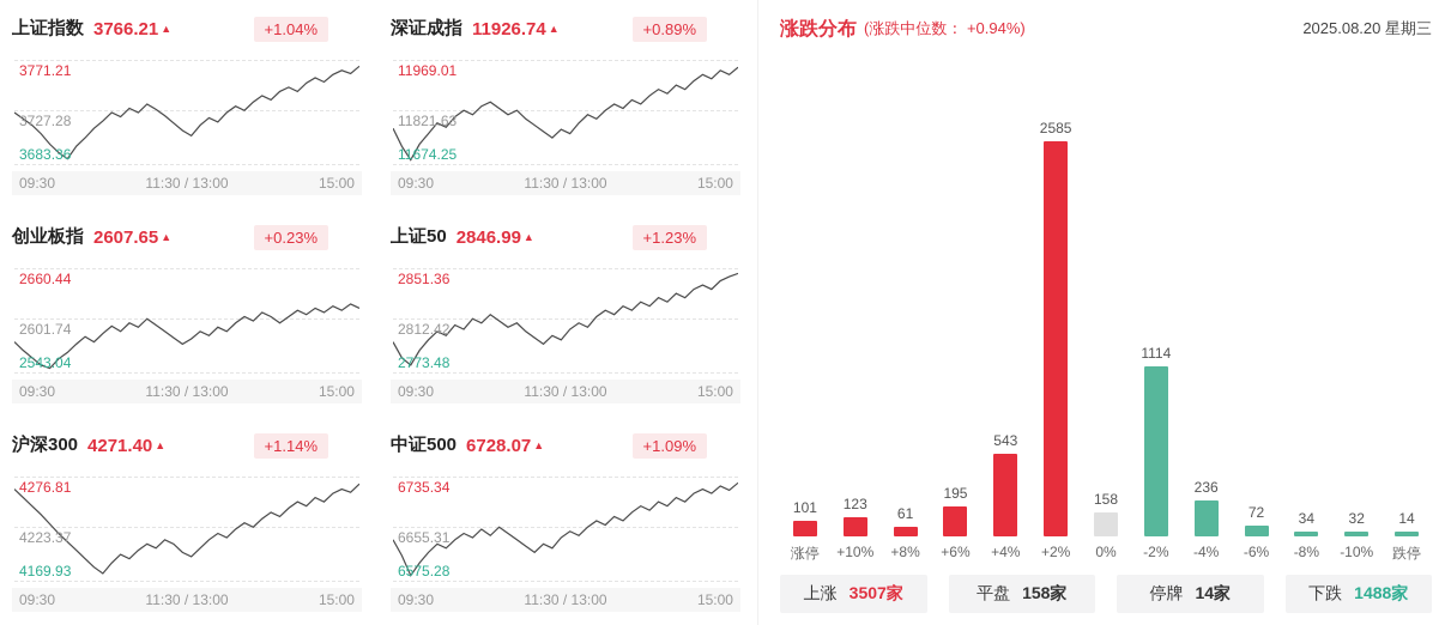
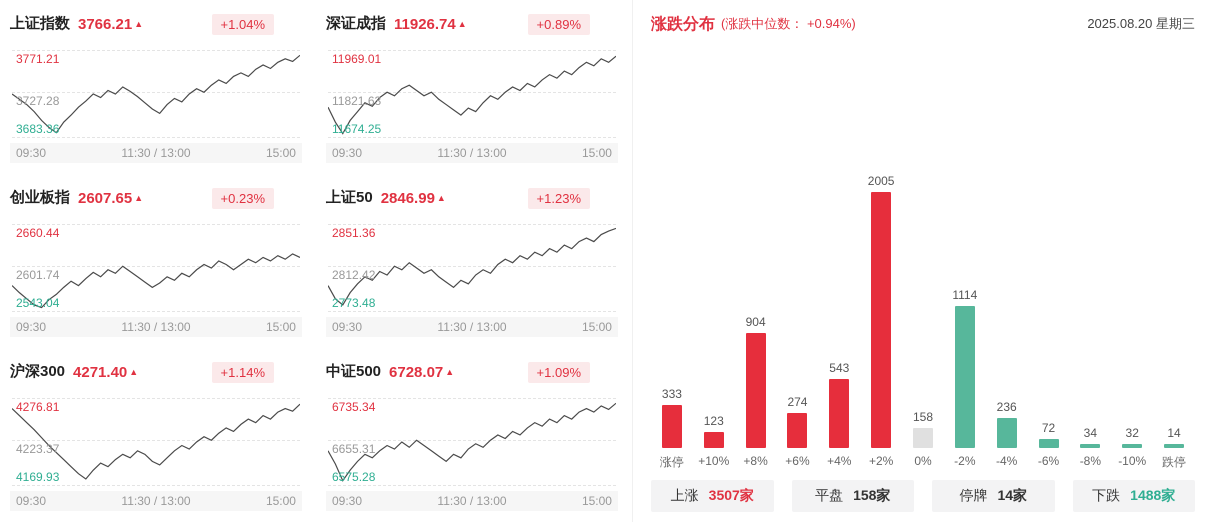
涨跌分布/涨停: 101 -> 333
涨跌分布/+8%: 61 -> 904
涨跌分布/+6%: 195 -> 274
涨跌分布/+2%: 2585 -> 2005
